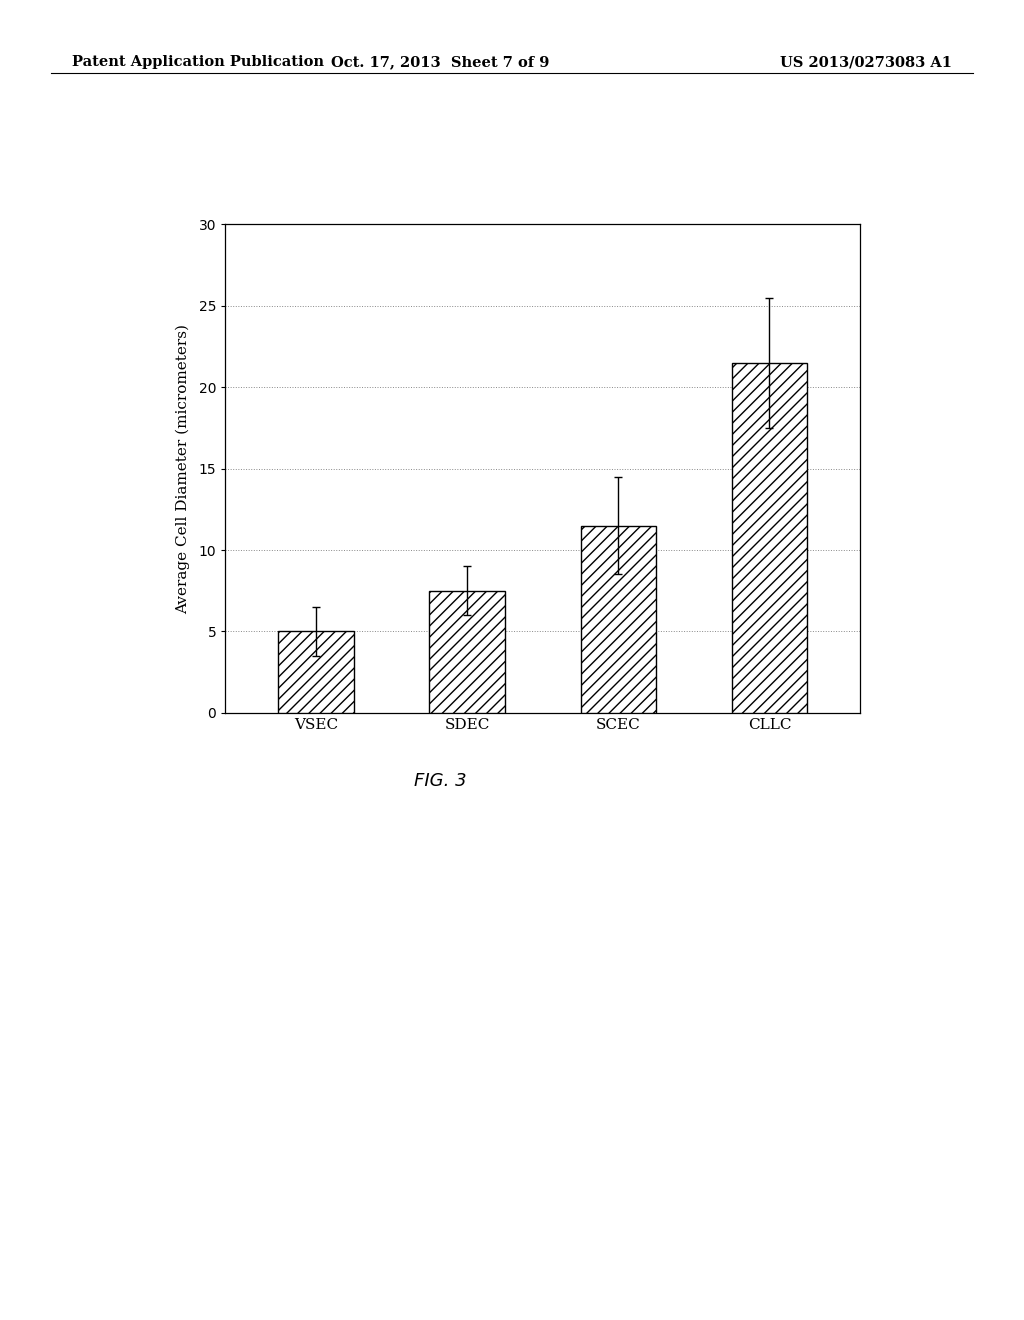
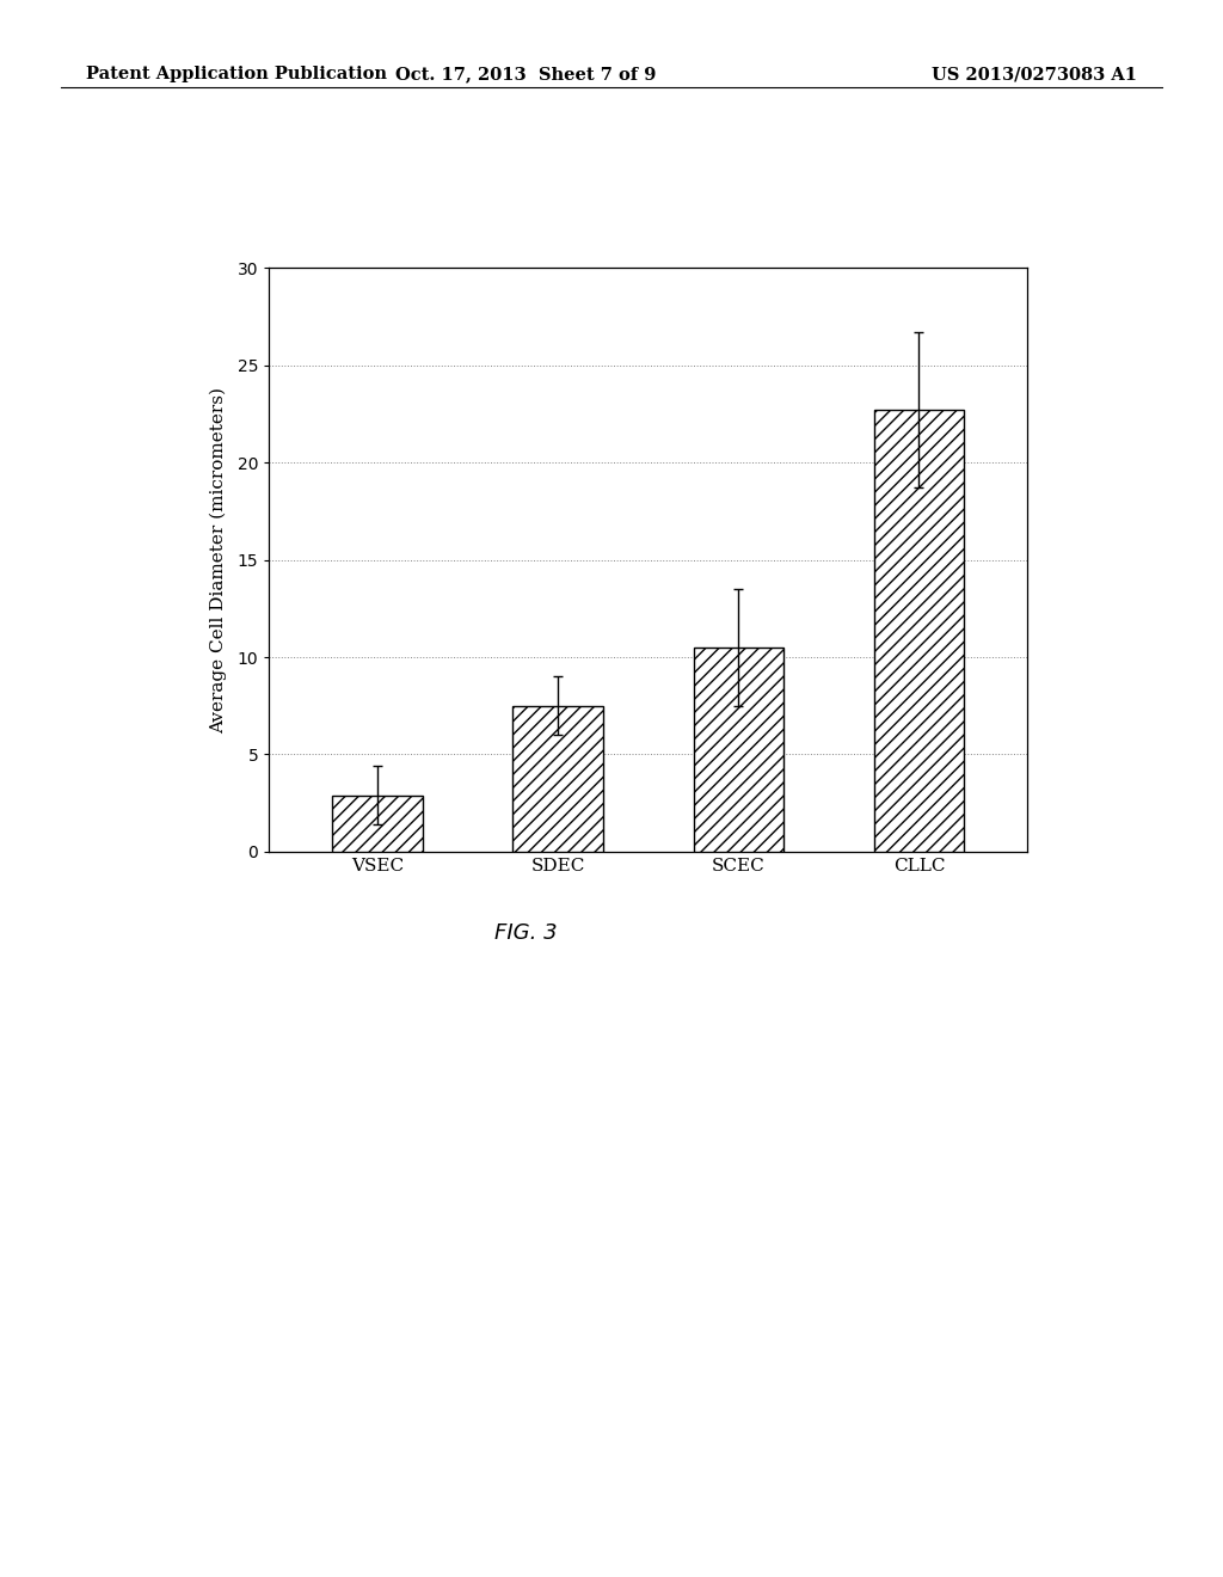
VSEC: 5.0 -> 2.9
SCEC: 11.5 -> 10.5
CLLC: 21.5 -> 22.7
